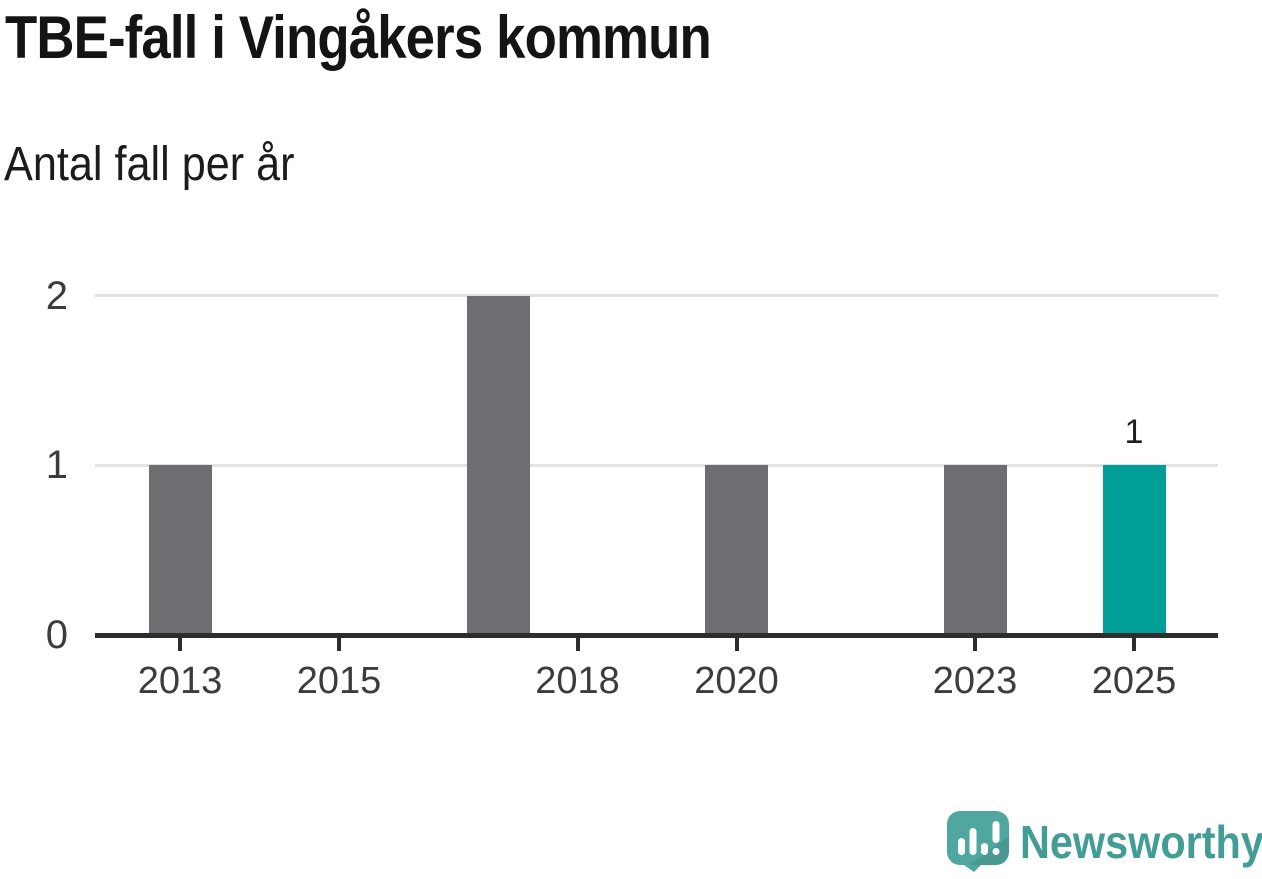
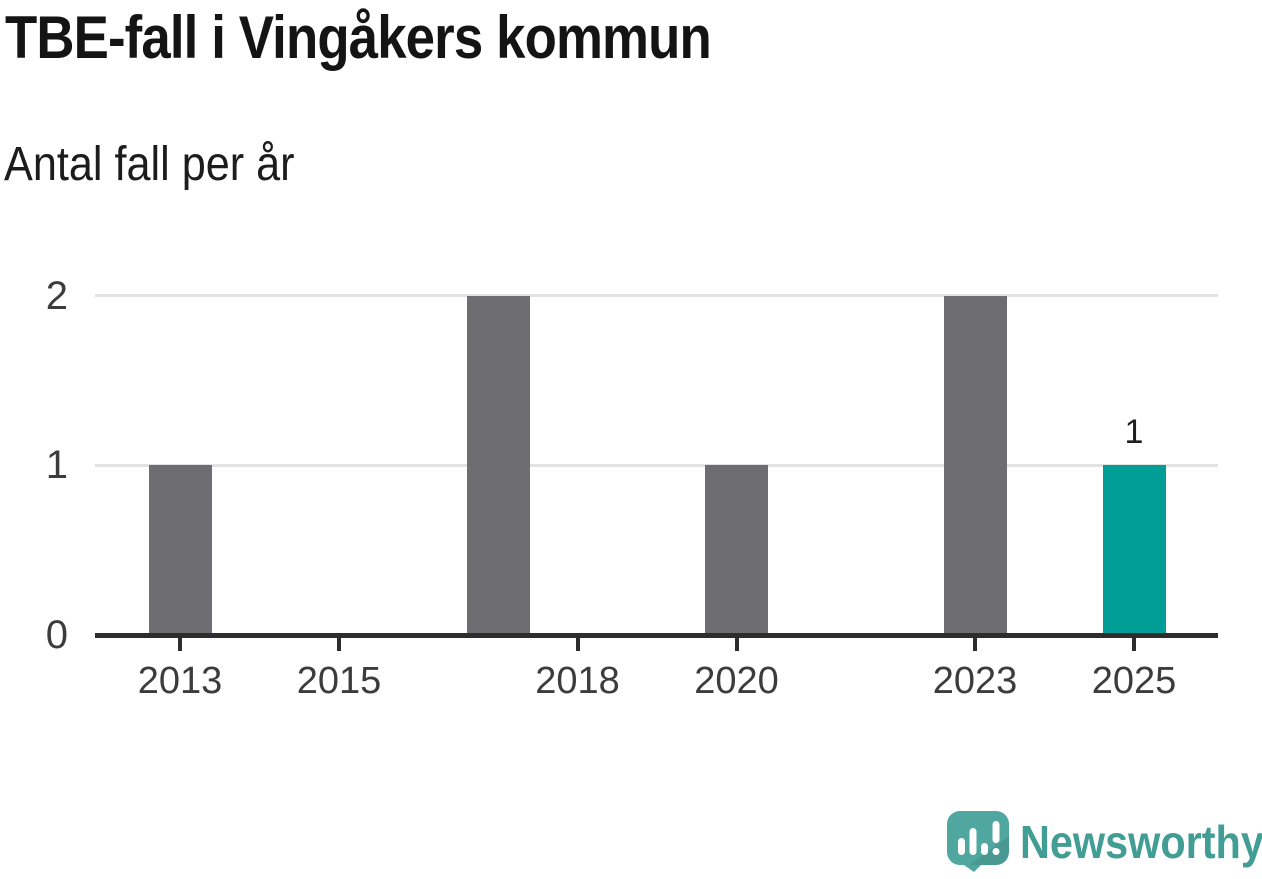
2023: 1 -> 2
